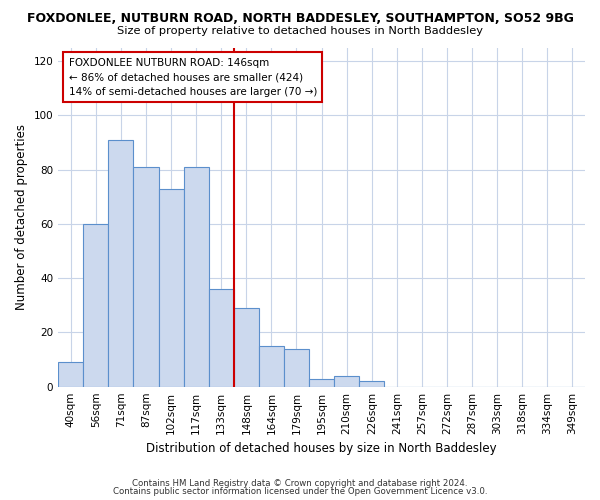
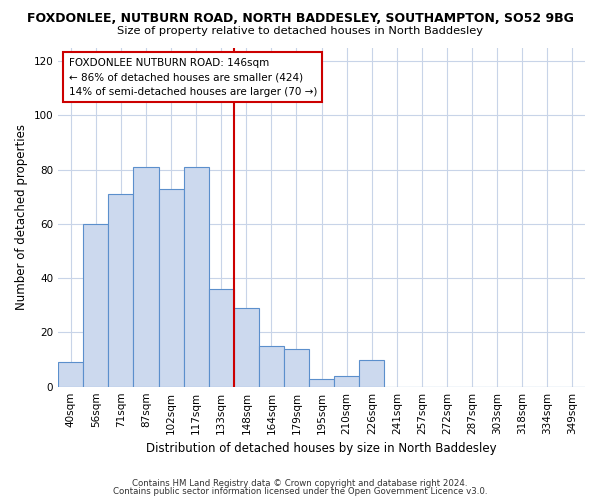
71sqm: 91 -> 71
226sqm: 2 -> 10
